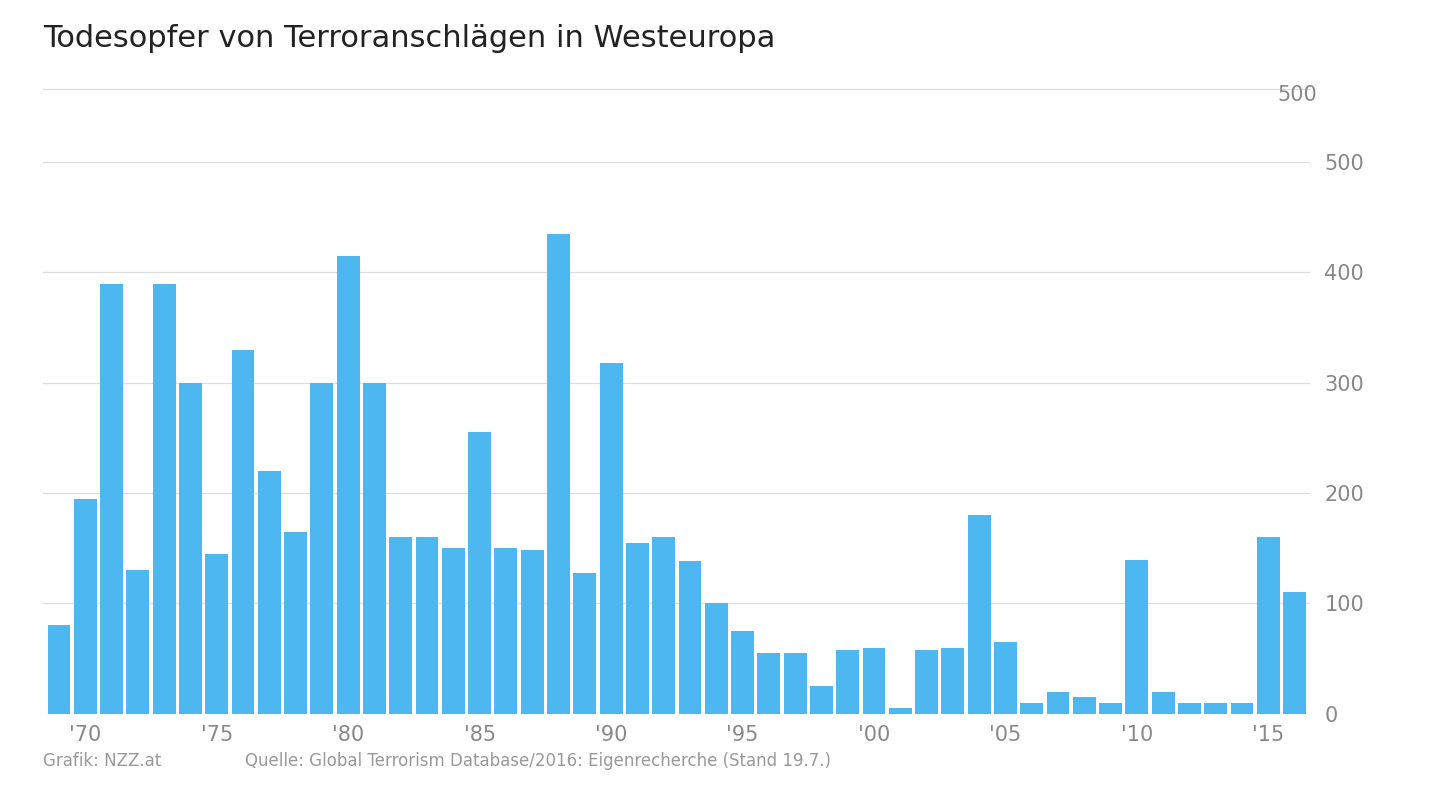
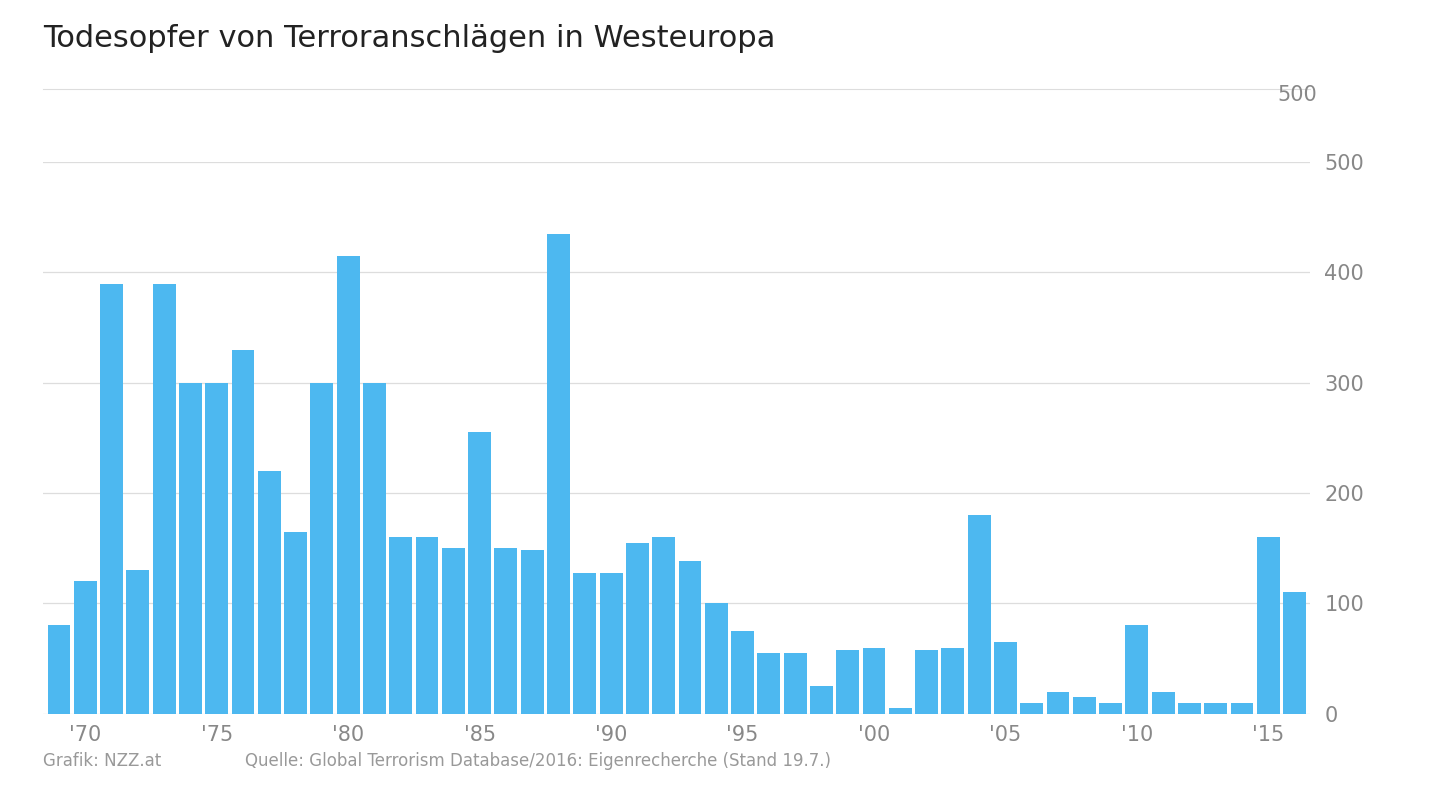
'70: 195 -> 120
'75: 145 -> 300
'90: 318 -> 128
'10: 139 -> 80
